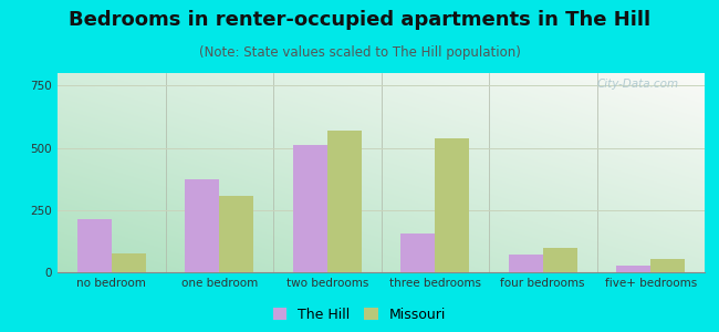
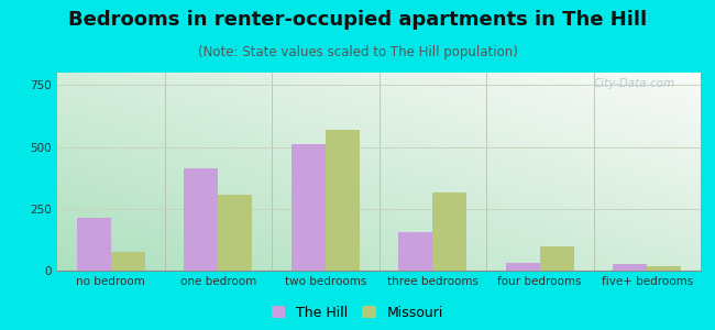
The Hill/one bedroom: 375 -> 415
Missouri/three bedrooms: 540 -> 315
The Hill/four bedrooms: 70 -> 30
Missouri/five+ bedrooms: 55 -> 18
